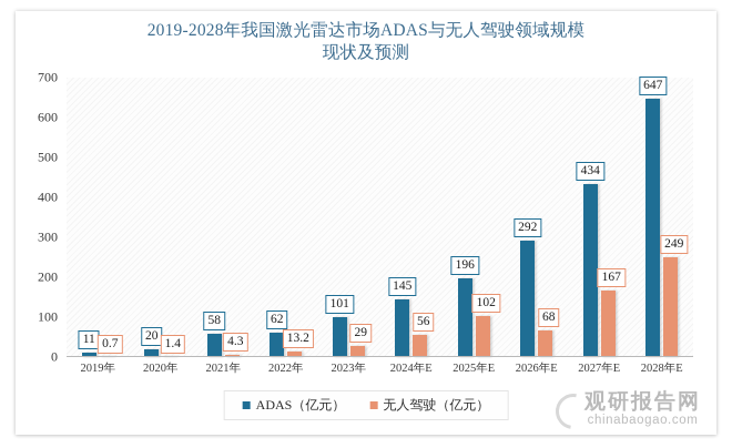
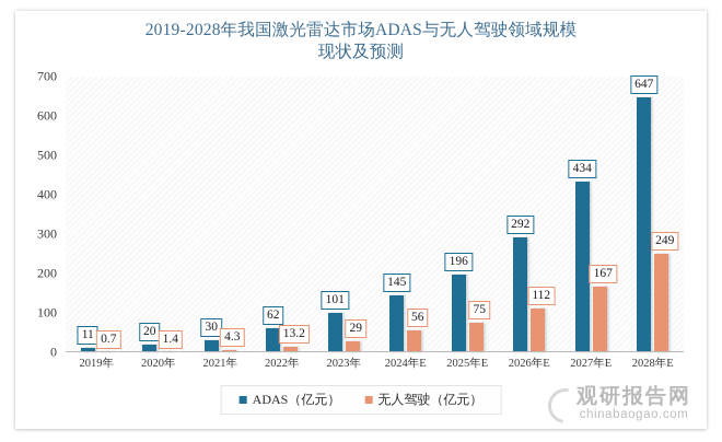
ADAS（亿元）/2021年: 58 -> 30
无人驾驶（亿元）/2025年E: 102 -> 75
无人驾驶（亿元）/2026年E: 68 -> 112
